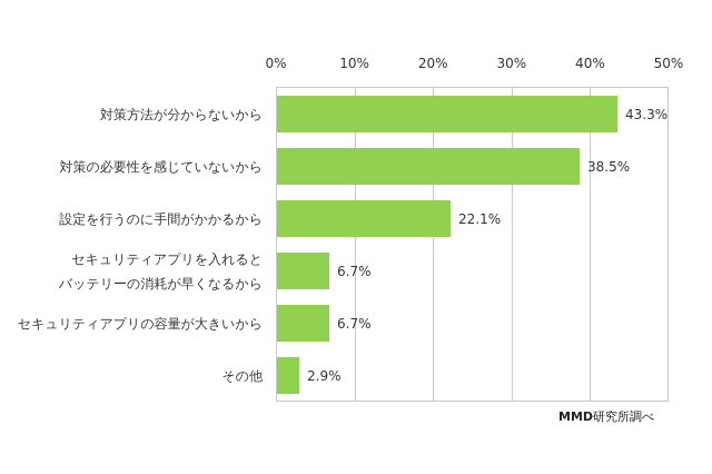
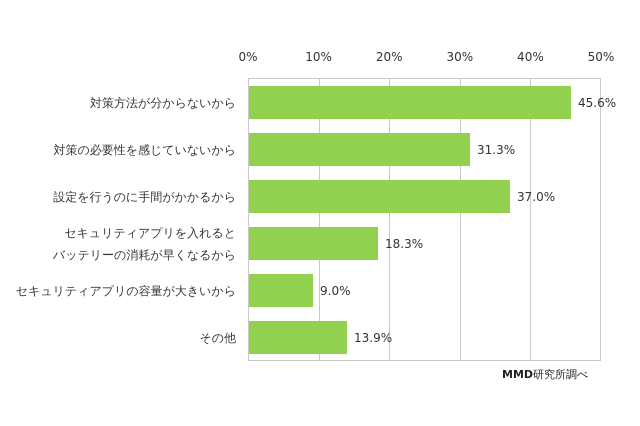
対策方法が分からないから: 43.3% -> 45.6%
対策の必要性を感じていないから: 38.5% -> 31.3%
設定を行うのに手間がかかるから: 22.1% -> 37.0%
セキュリティアプリを入れると バッテリーの消耗が早くなるから: 6.7% -> 18.3%
セキュリティアプリの容量が大きいから: 6.7% -> 9.0%
その他: 2.9% -> 13.9%
